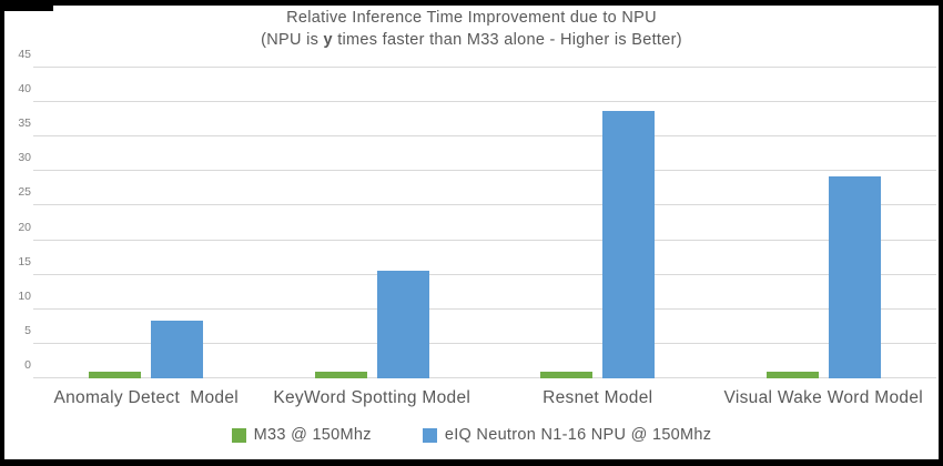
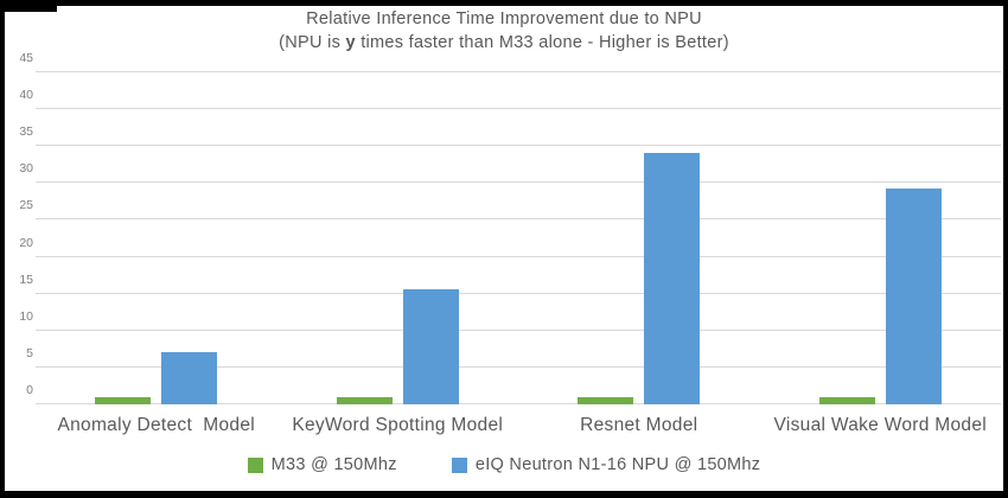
eIQ Neutron N1-16 NPU @ 150Mhz/Anomaly Detect Model: 8 -> 7
eIQ Neutron N1-16 NPU @ 150Mhz/Resnet Model: 39 -> 34
